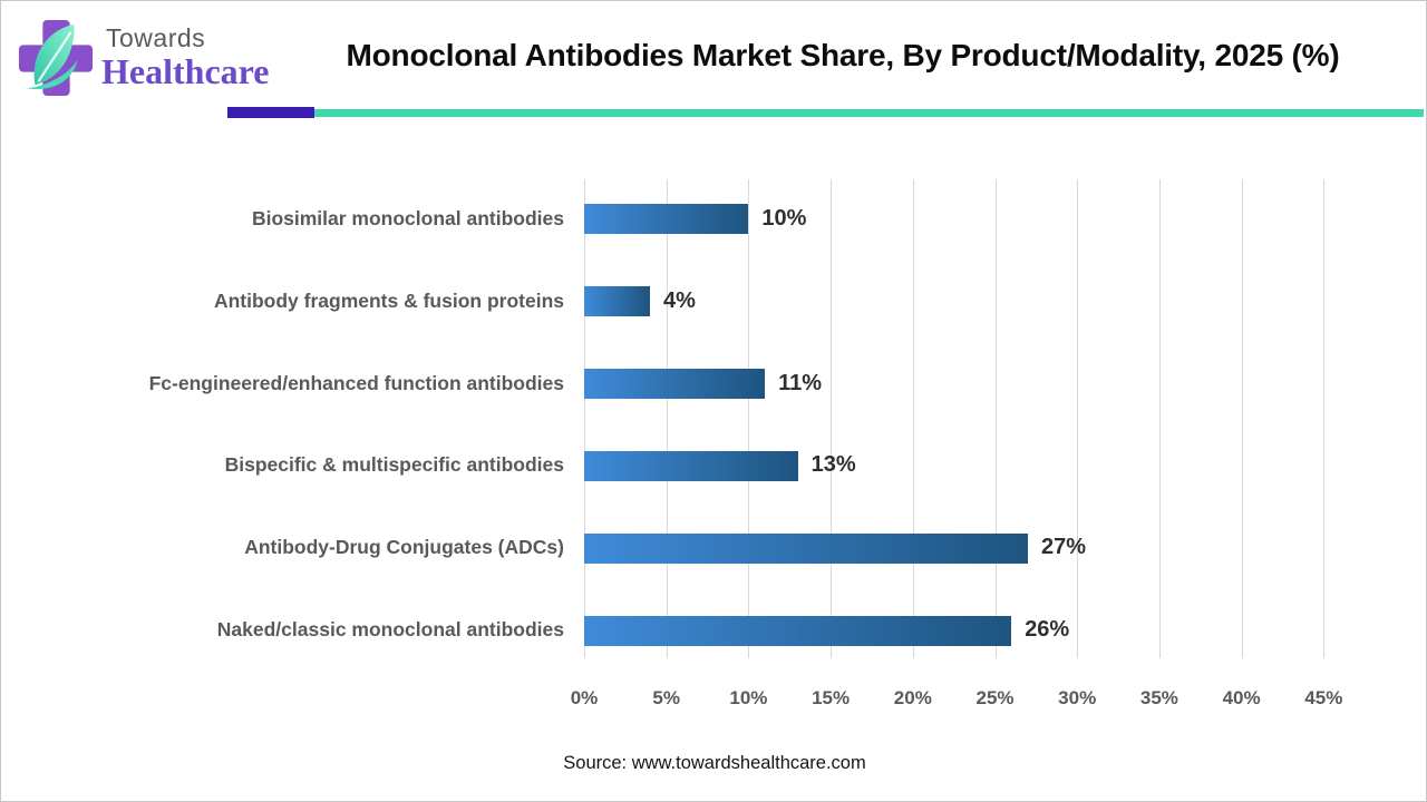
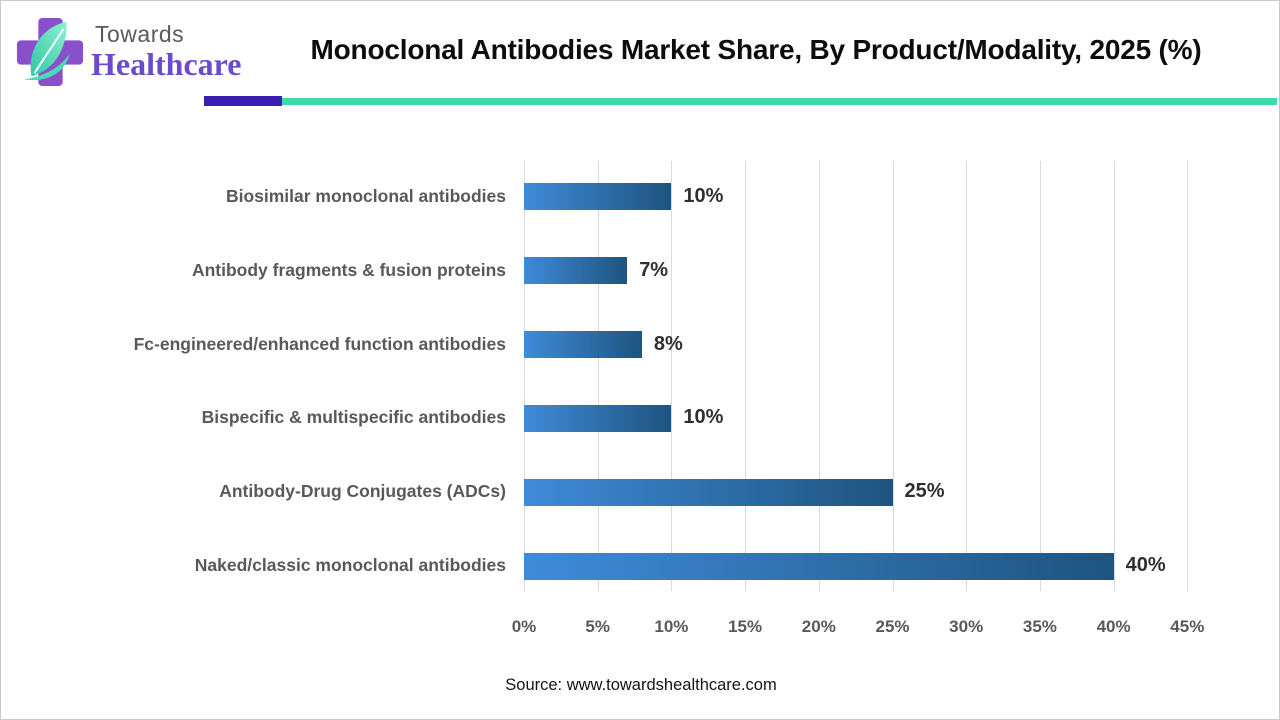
Antibody fragments & fusion proteins: 4% -> 7%
Fc-engineered/enhanced function antibodies: 11% -> 8%
Bispecific & multispecific antibodies: 13% -> 10%
Antibody-Drug Conjugates (ADCs): 27% -> 25%
Naked/classic monoclonal antibodies: 26% -> 40%
